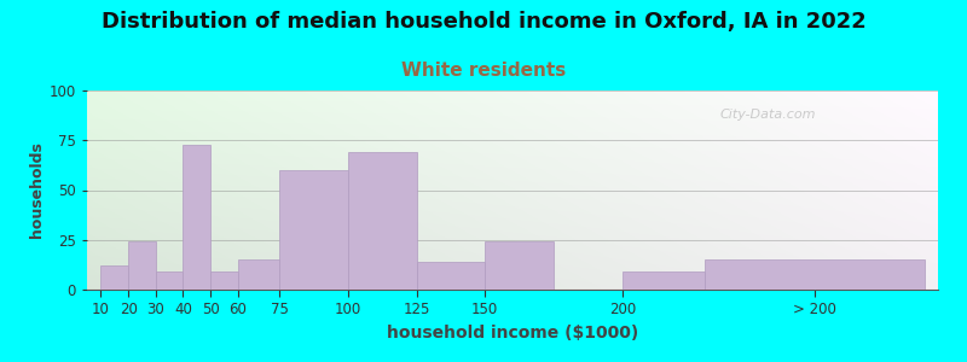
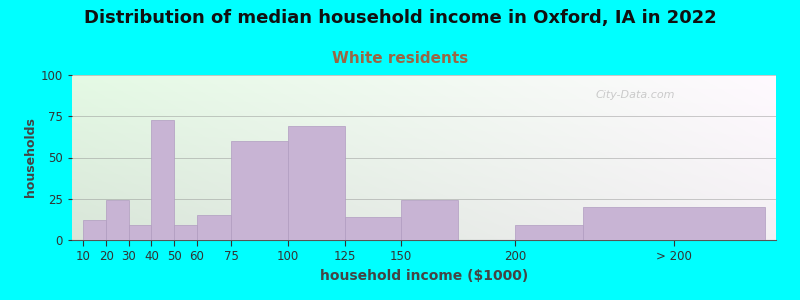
> 200: 15 -> 20
